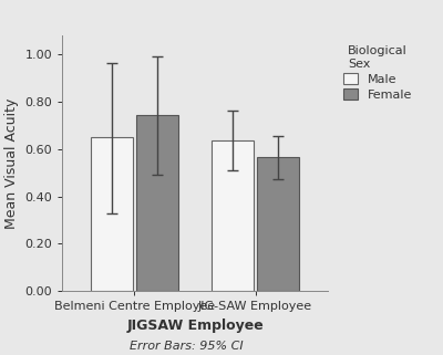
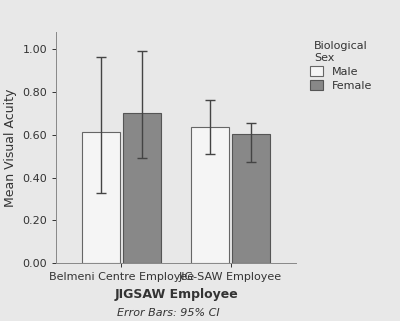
Male/Belmeni Centre Employee: 0.651 -> 0.615
Female/Belmeni Centre Employee: 0.745 -> 0.700
Female/JIG-SAW Employee: 0.568 -> 0.605
